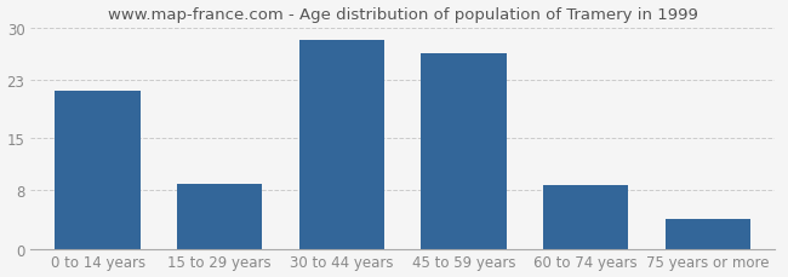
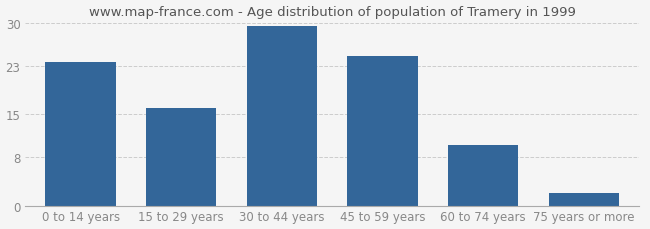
0 to 14 years: 21.4 -> 23.5
15 to 29 years: 8.8 -> 16.0
30 to 44 years: 28.4 -> 29.5
45 to 59 years: 26.6 -> 24.5
60 to 74 years: 8.6 -> 10.0
75 years or more: 4.0 -> 2.0
